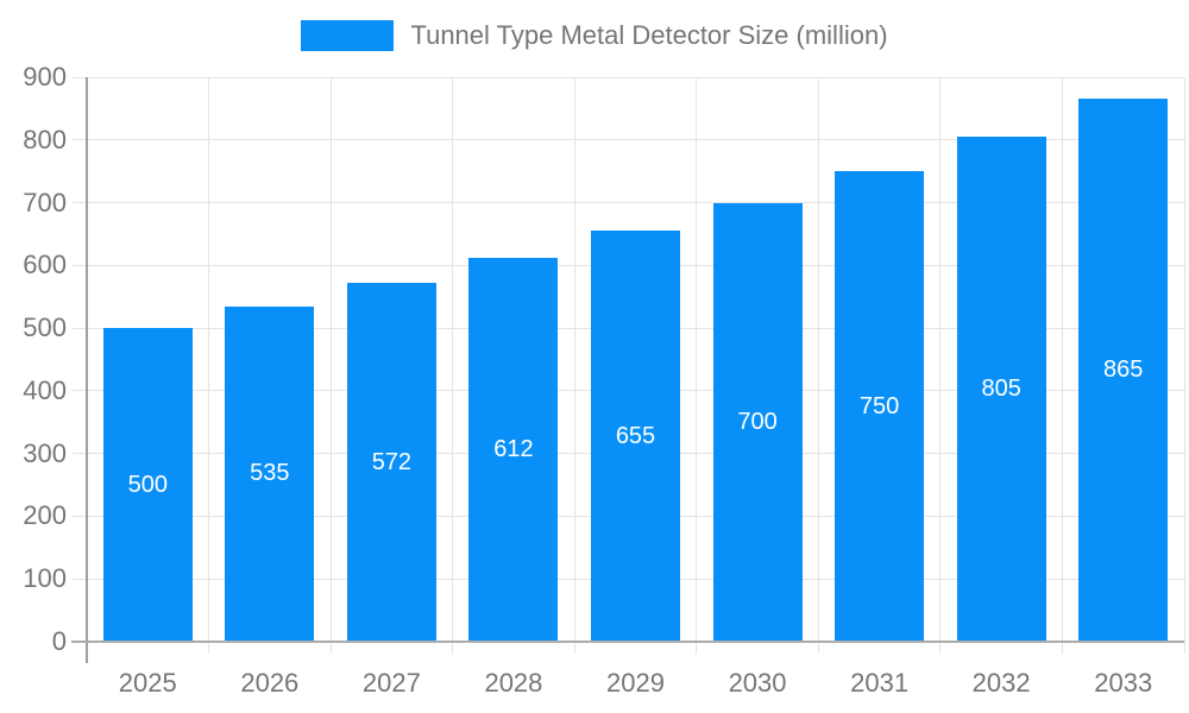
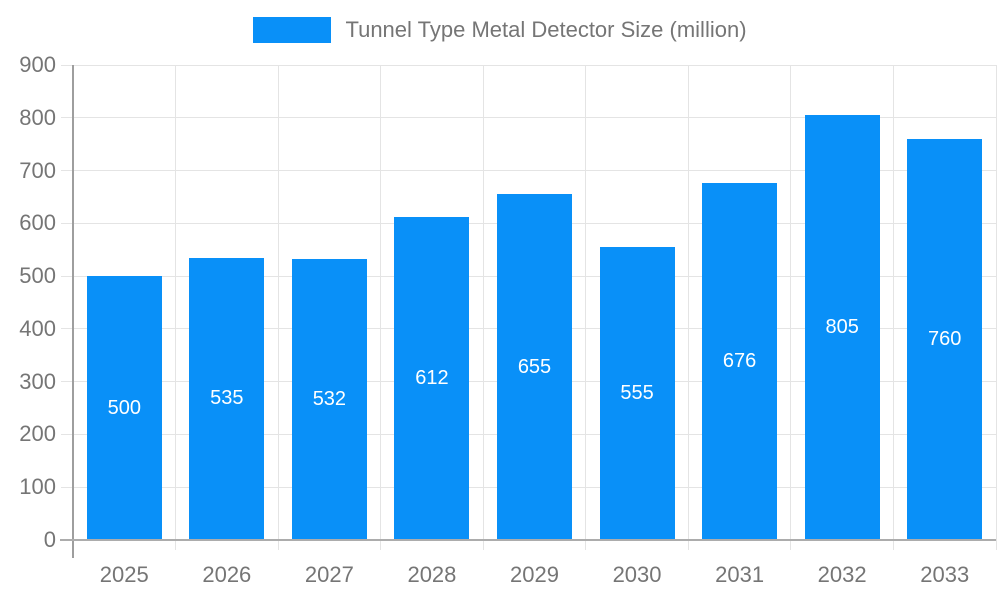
2027: 572 -> 532
2030: 700 -> 555
2031: 750 -> 676
2033: 865 -> 760
